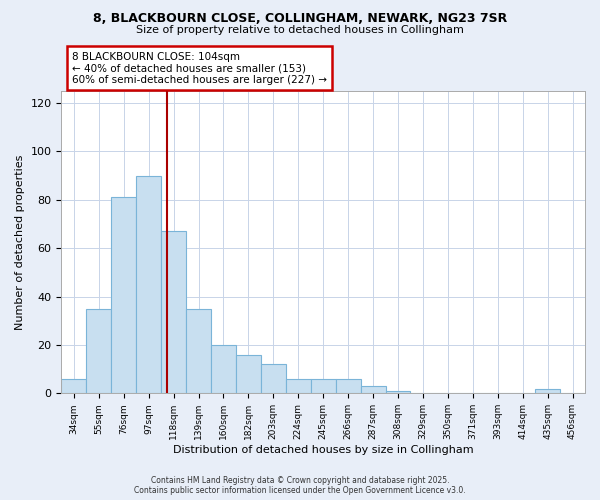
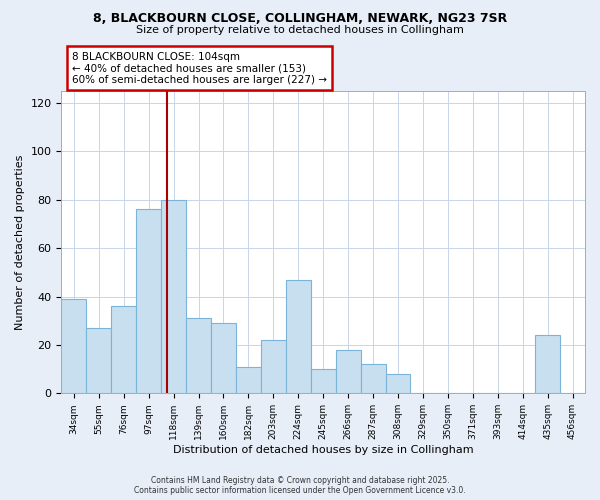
34sqm: 6 -> 39
55sqm: 35 -> 27
76sqm: 81 -> 36
97sqm: 90 -> 76
118sqm: 67 -> 80
139sqm: 35 -> 31
160sqm: 20 -> 29
182sqm: 16 -> 11
203sqm: 12 -> 22
224sqm: 6 -> 47
245sqm: 6 -> 10
266sqm: 6 -> 18
287sqm: 3 -> 12
308sqm: 1 -> 8
435sqm: 2 -> 24
